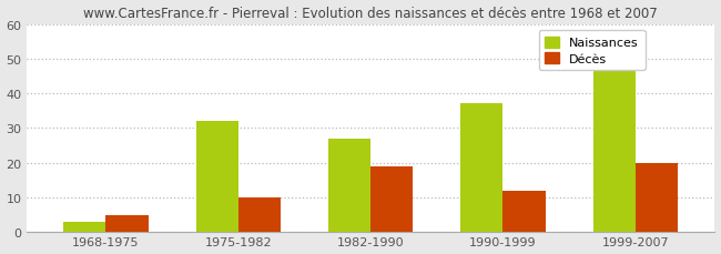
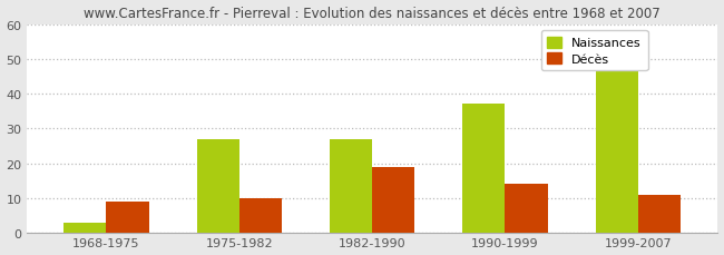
Décès/1968-1975: 5 -> 9
Naissances/1975-1982: 32 -> 27
Décès/1990-1999: 12 -> 14
Décès/1999-2007: 20 -> 11
